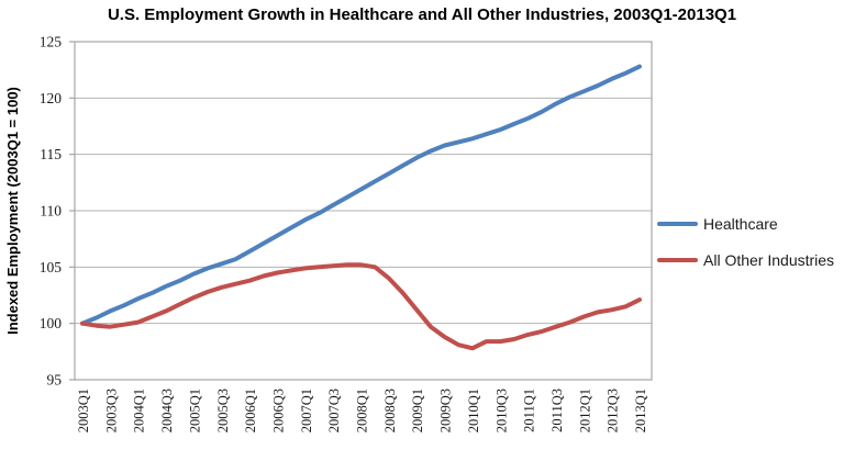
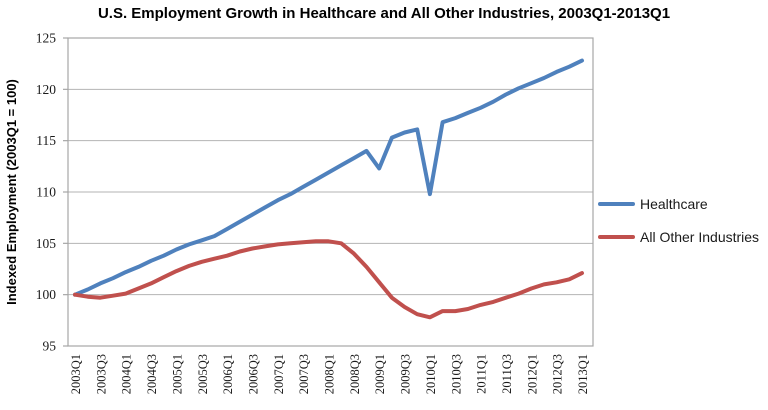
Healthcare/2009Q1: 114.7 -> 112.3
Healthcare/2010Q1: 116.4 -> 109.8
